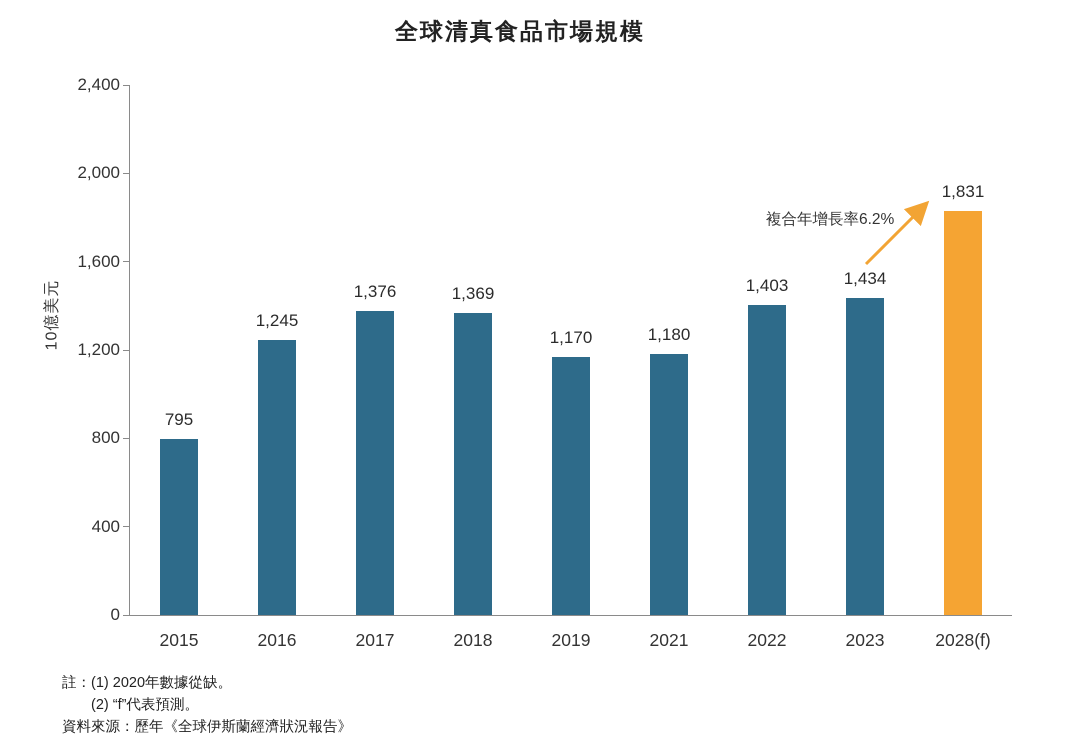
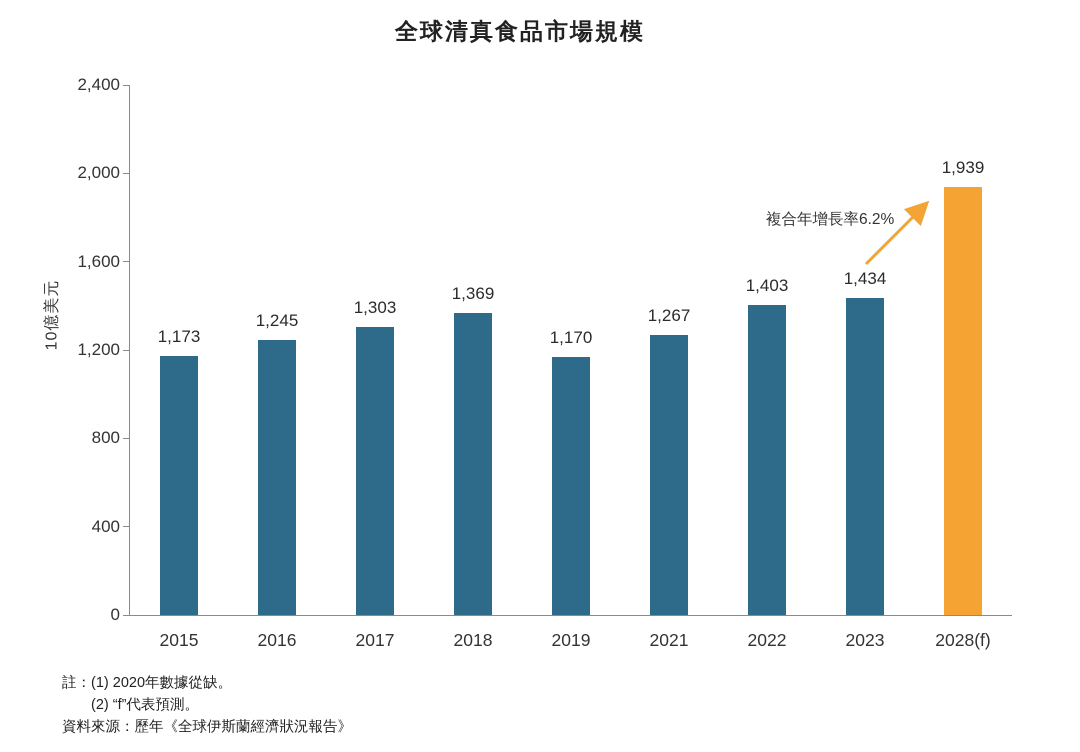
2015: 795 -> 1,173
2017: 1,376 -> 1,303
2021: 1,180 -> 1,267
2028(f): 1,831 -> 1,939
